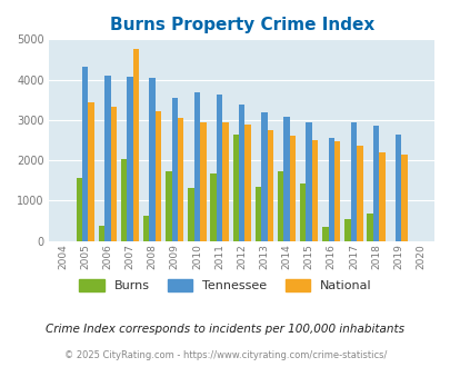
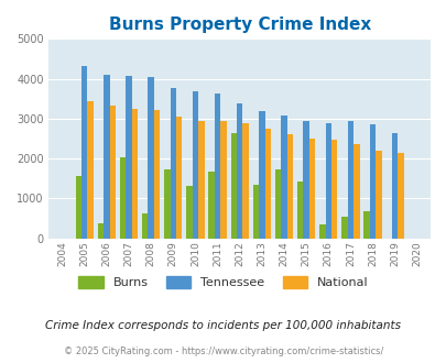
National/2007: 4750 -> 3250
Tennessee/2009: 3550 -> 3780
Tennessee/2016: 2550 -> 2900
